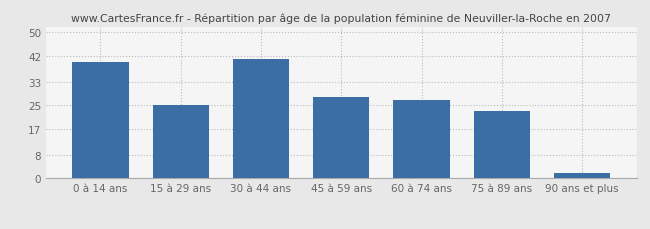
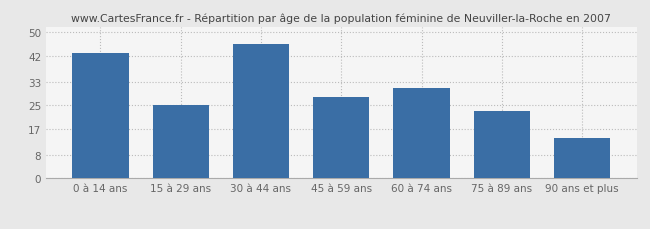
0 à 14 ans: 40 -> 43
30 à 44 ans: 41 -> 46
60 à 74 ans: 27 -> 31
90 ans et plus: 2 -> 14
